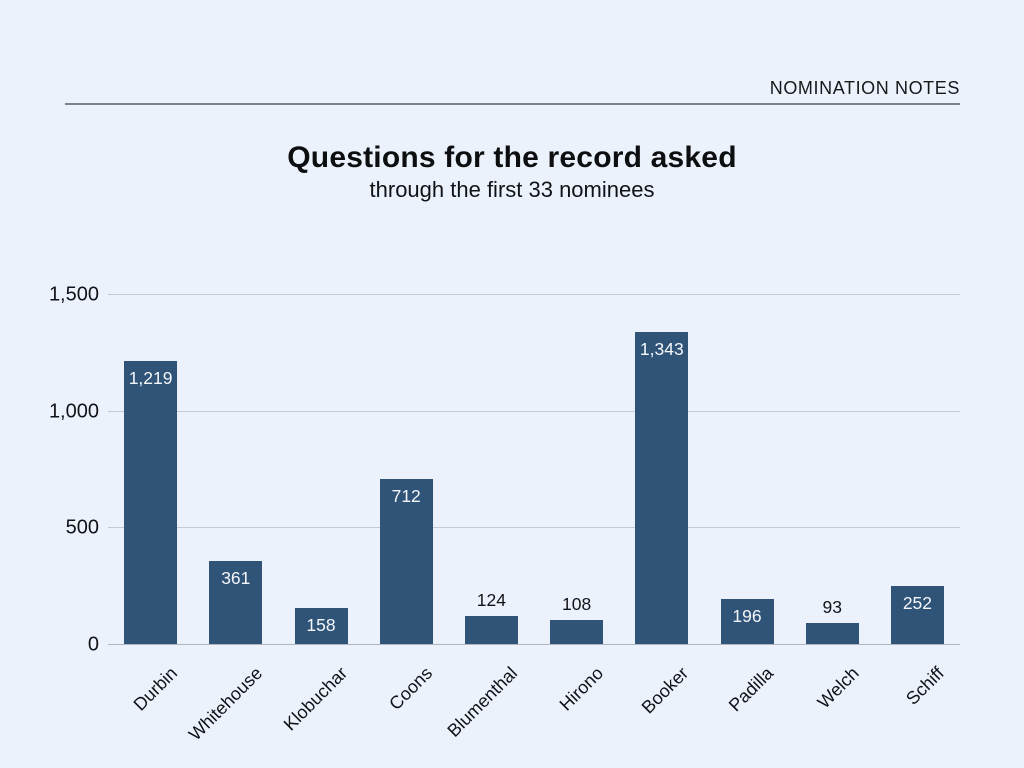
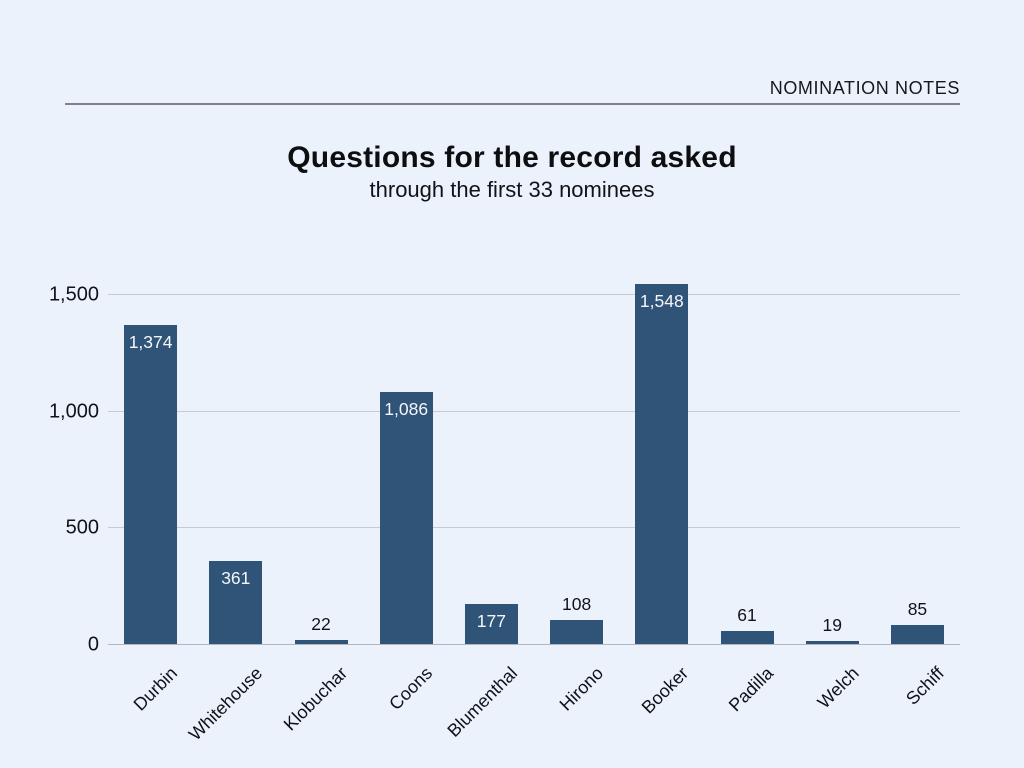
Durbin: 1,219 -> 1,374
Klobuchar: 158 -> 22
Coons: 712 -> 1,086
Blumenthal: 124 -> 177
Booker: 1,343 -> 1,548
Padilla: 196 -> 61
Welch: 93 -> 19
Schiff: 252 -> 85
